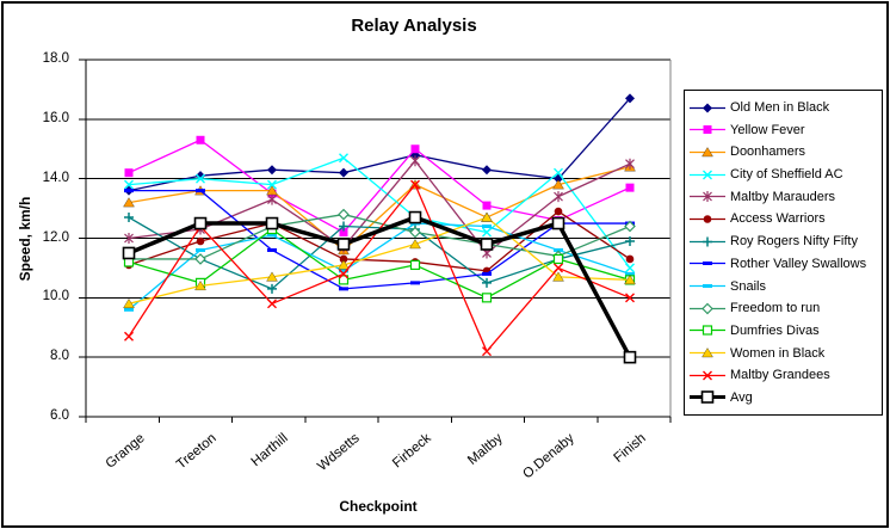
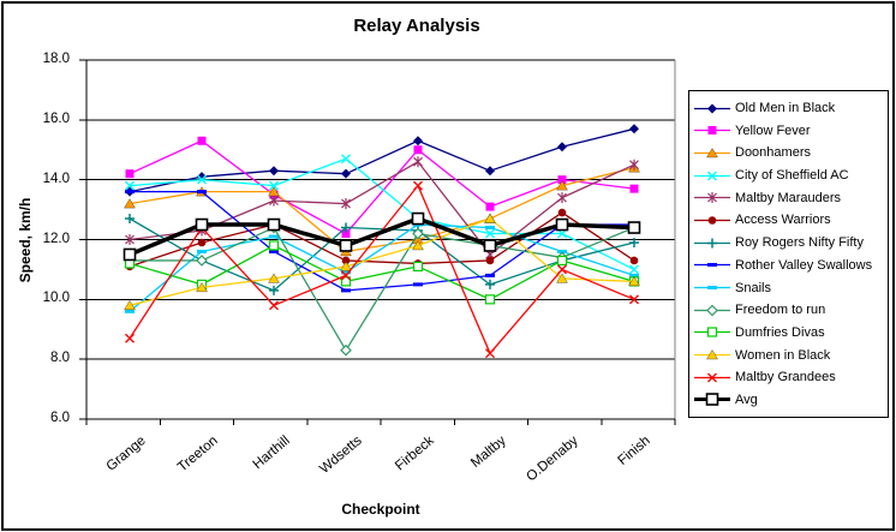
Dumfries Divas/Harthill: 12.3 -> 11.8
Maltby Marauders/Wdsetts: 11.7 -> 13.2
Freedom to run/Wdsetts: 12.8 -> 8.3
Old Men in Black/Firbeck: 14.8 -> 15.3
Doonhamers/Firbeck: 13.8 -> 12.0
Access Warriors/Maltby: 10.9 -> 11.3
Old Men in Black/O.Denaby: 14.0 -> 15.1
Yellow Fever/O.Denaby: 12.6 -> 14.0
City of Sheffield AC/O.Denaby: 14.2 -> 12.2
Old Men in Black/Finish: 16.7 -> 15.7
Avg/Finish: 8.0 -> 12.4
